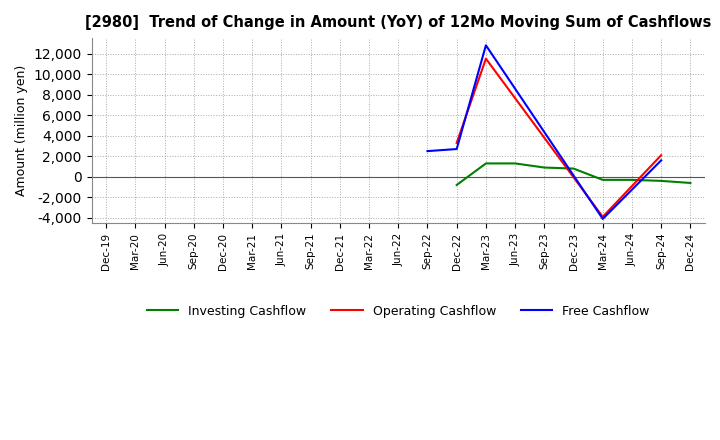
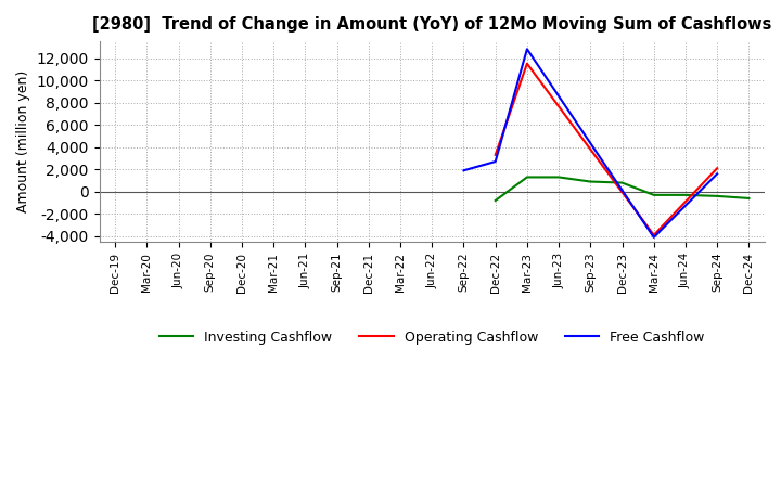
Free Cashflow/Sep-22: 2,500 -> 1,900
